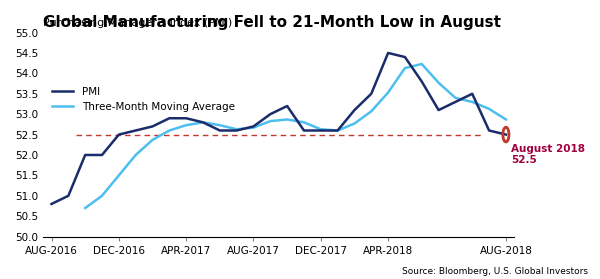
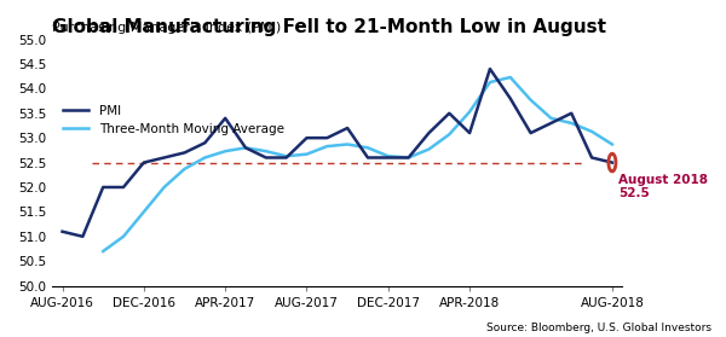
PMI/AUG-2016: 50.8 -> 51.1
PMI/APR-2017: 52.9 -> 53.4
PMI/AUG-2017: 52.7 -> 53.0
PMI/APR-2018: 54.5 -> 53.1
